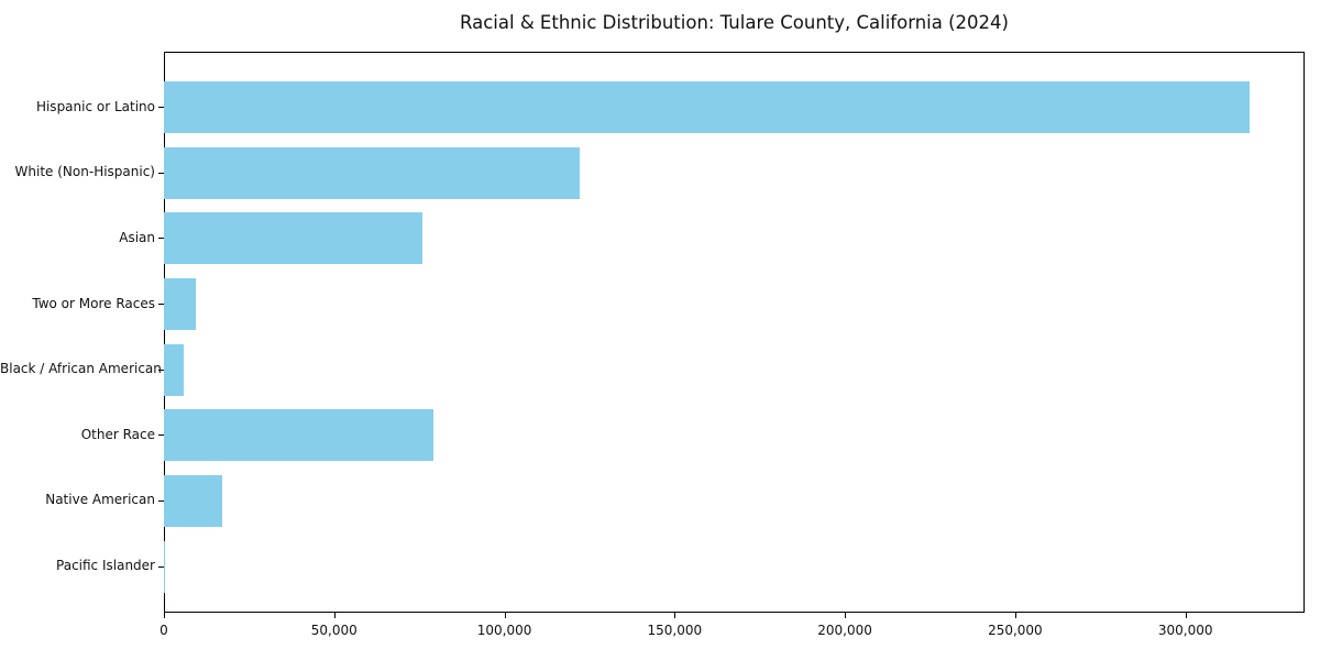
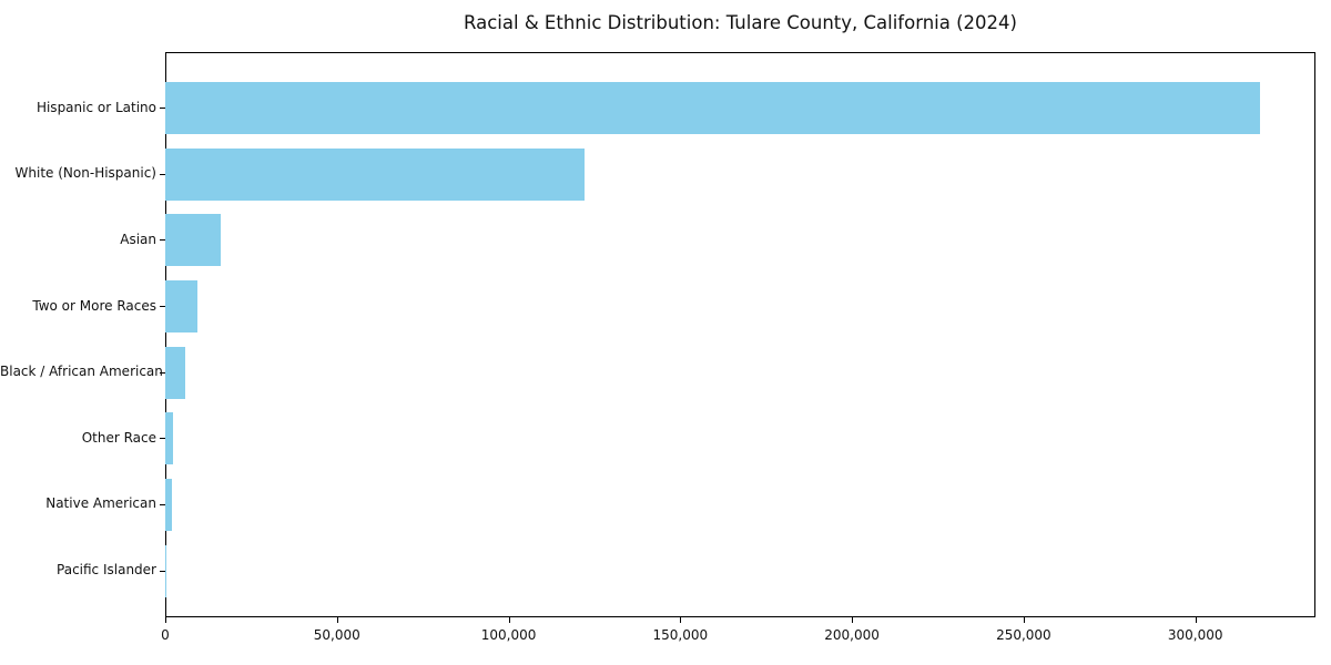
Asian: 76000 -> 16000
Other Race: 79000 -> 2000
Native American: 17000 -> 2000
